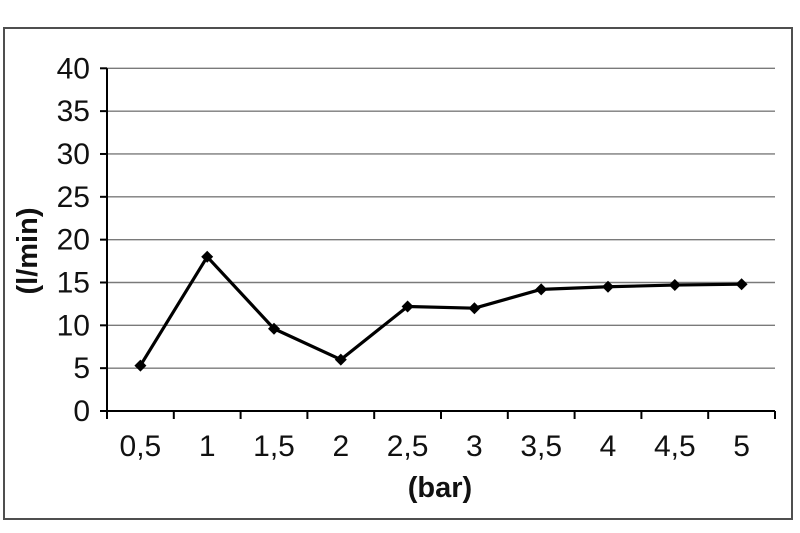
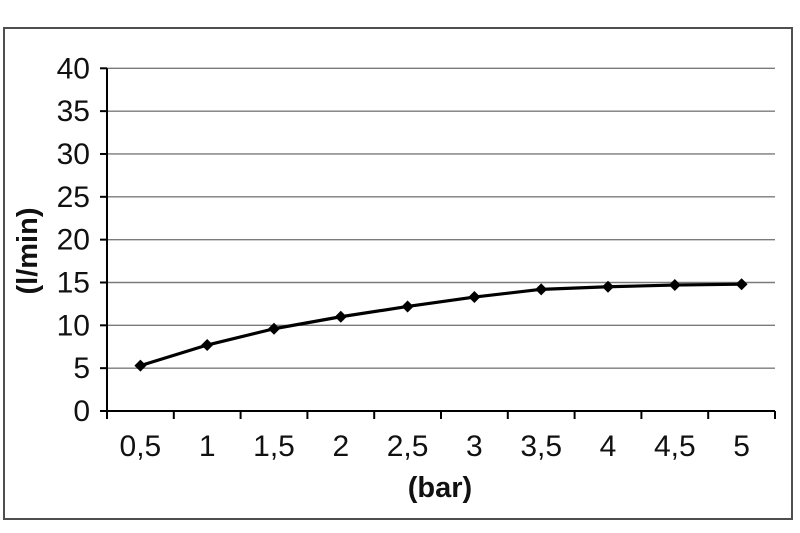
1: 18 -> 8
2: 6 -> 11
3: 12 -> 13
